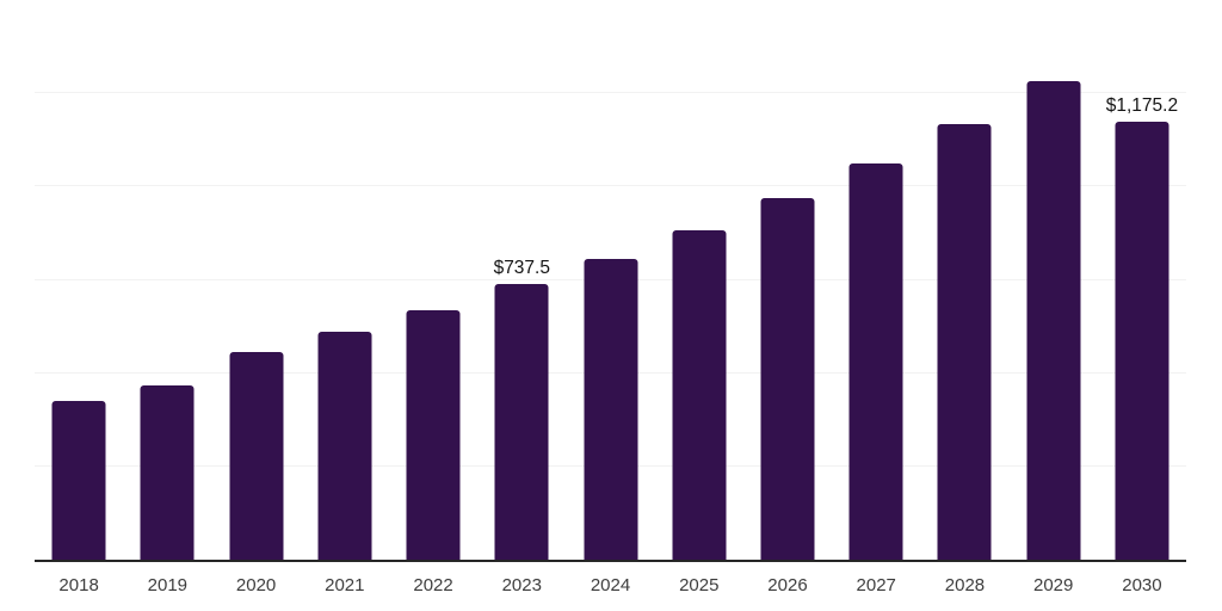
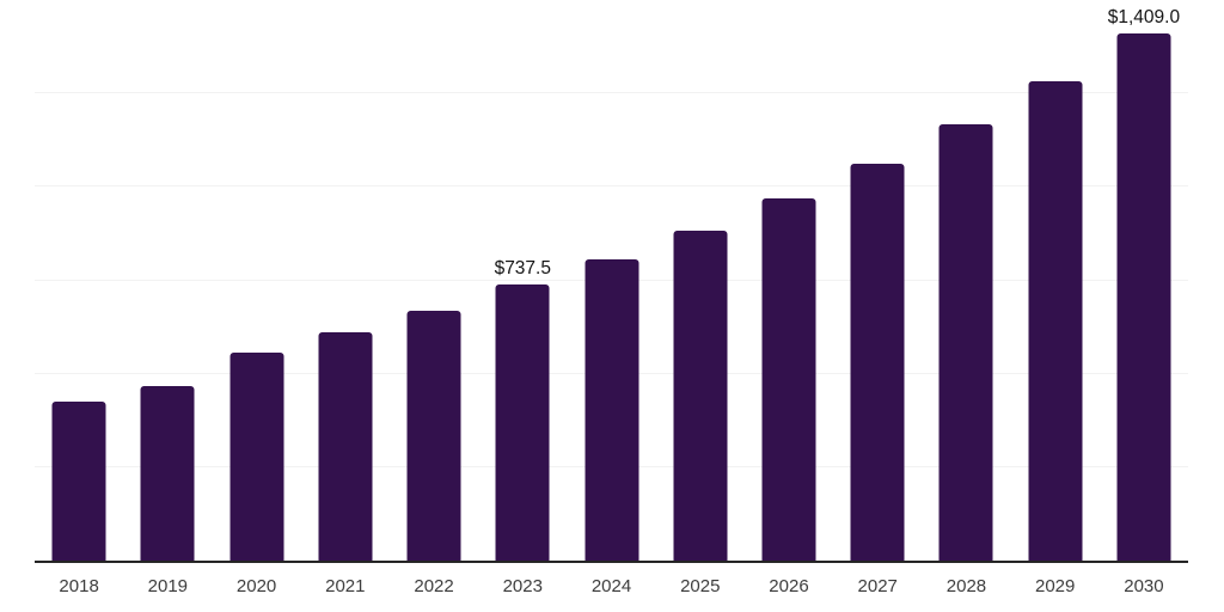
2030: $1,175.2 -> $1,409.0
